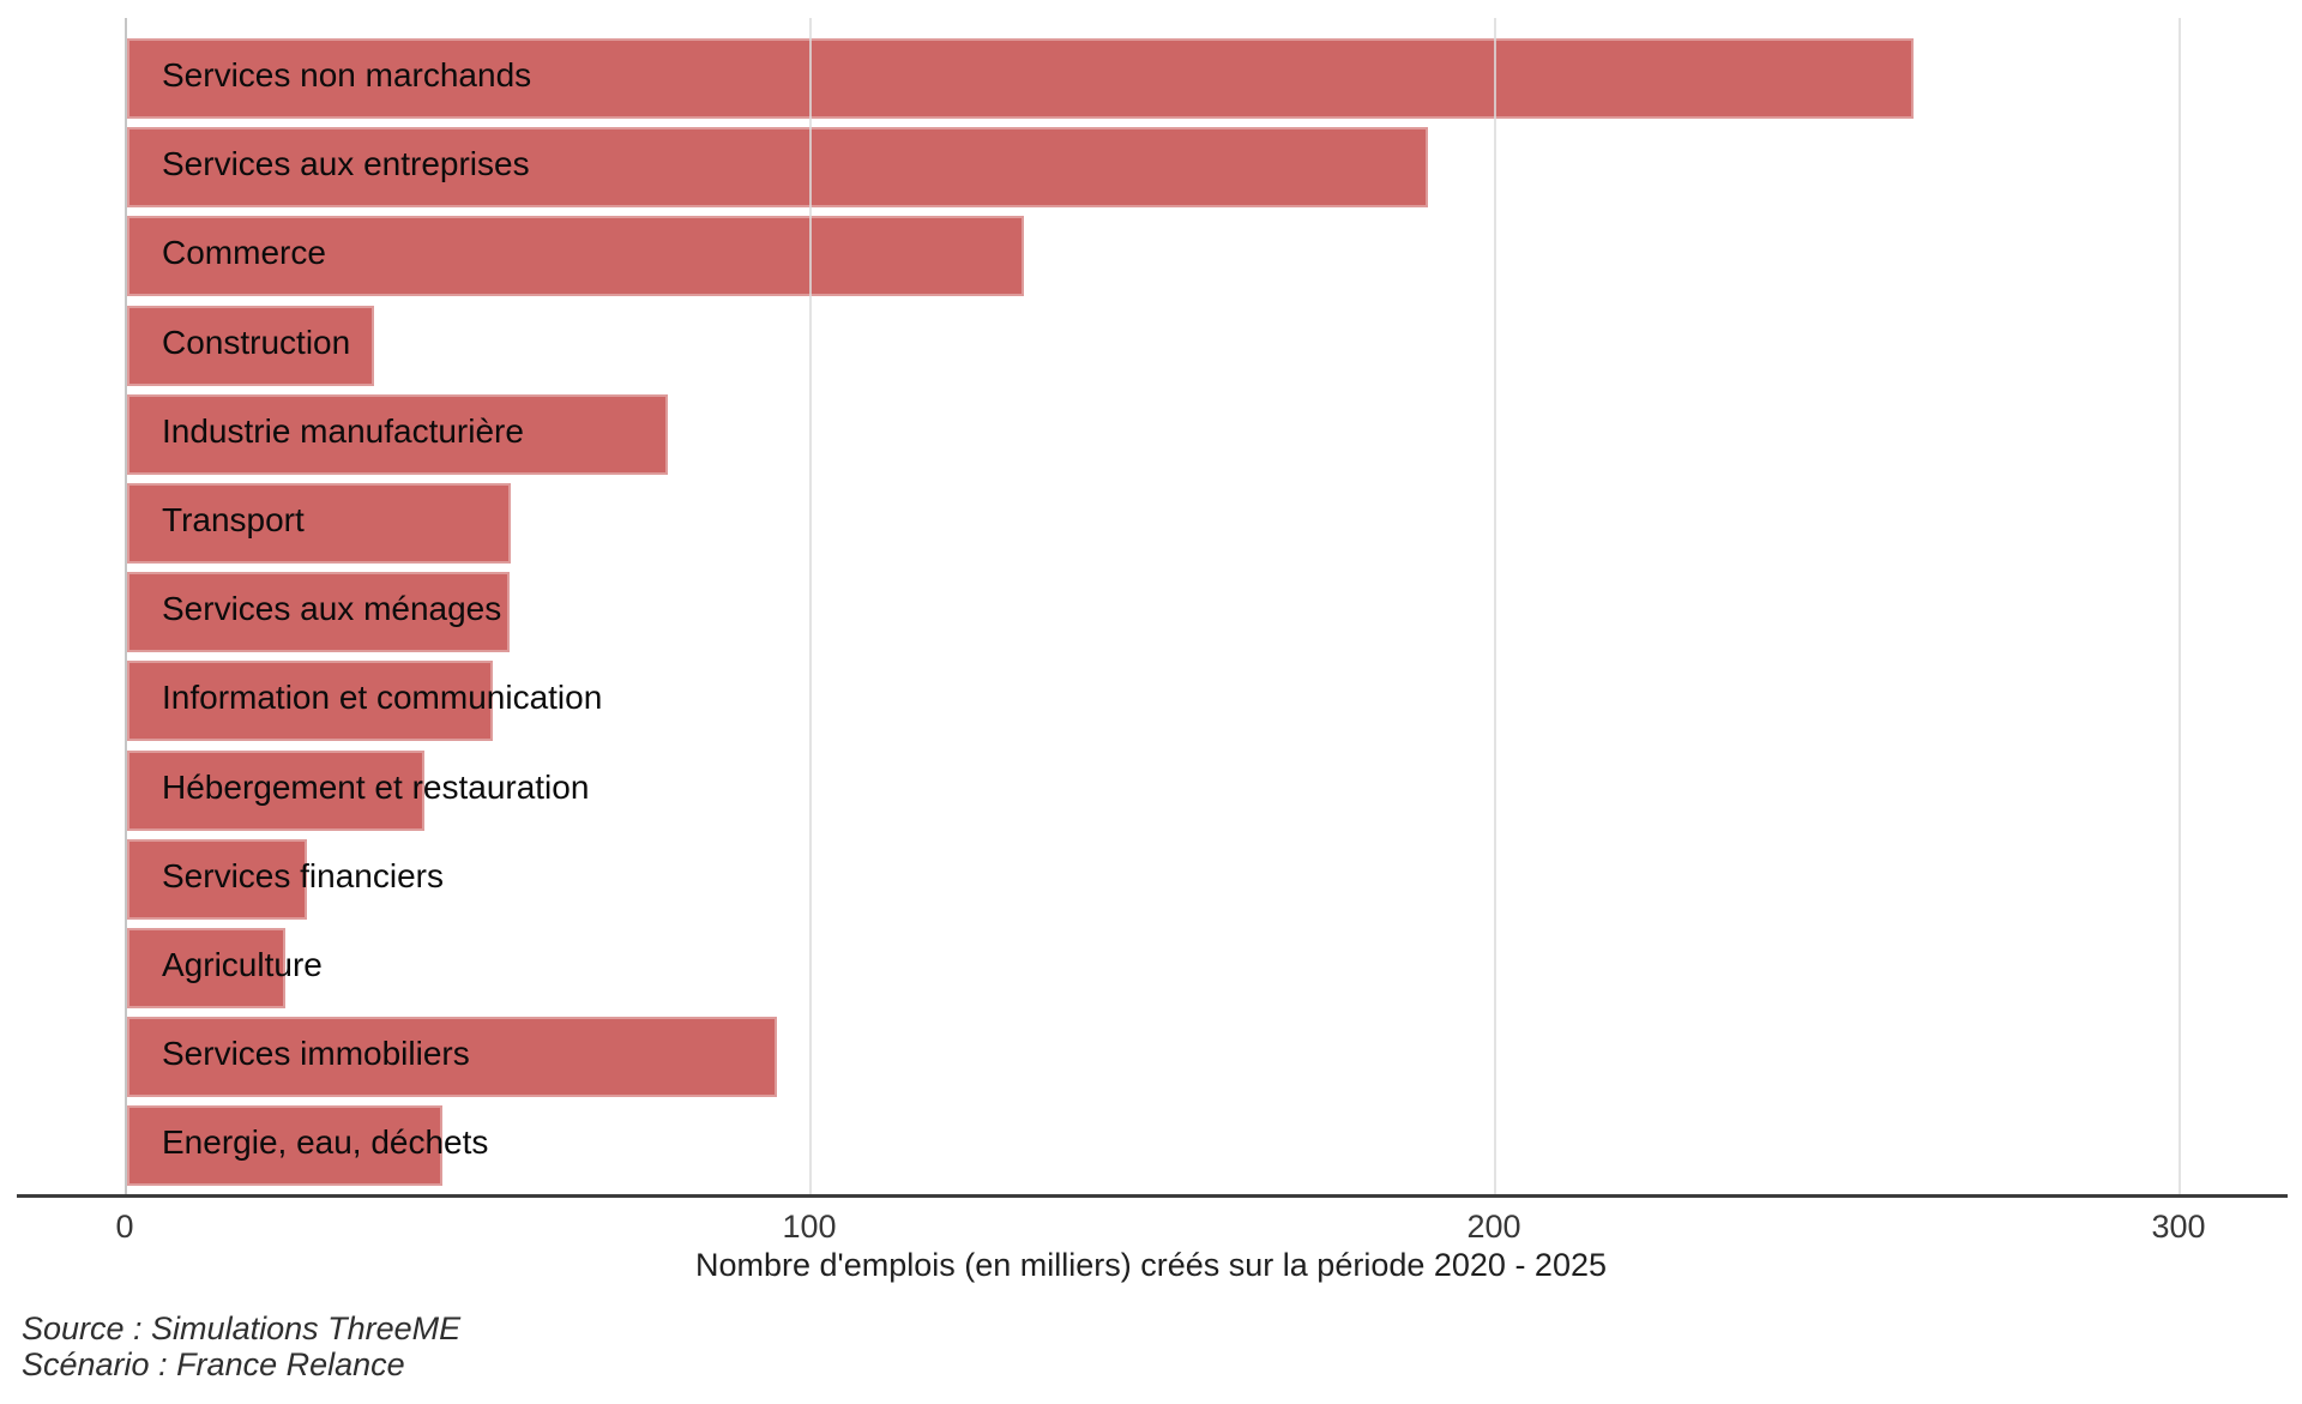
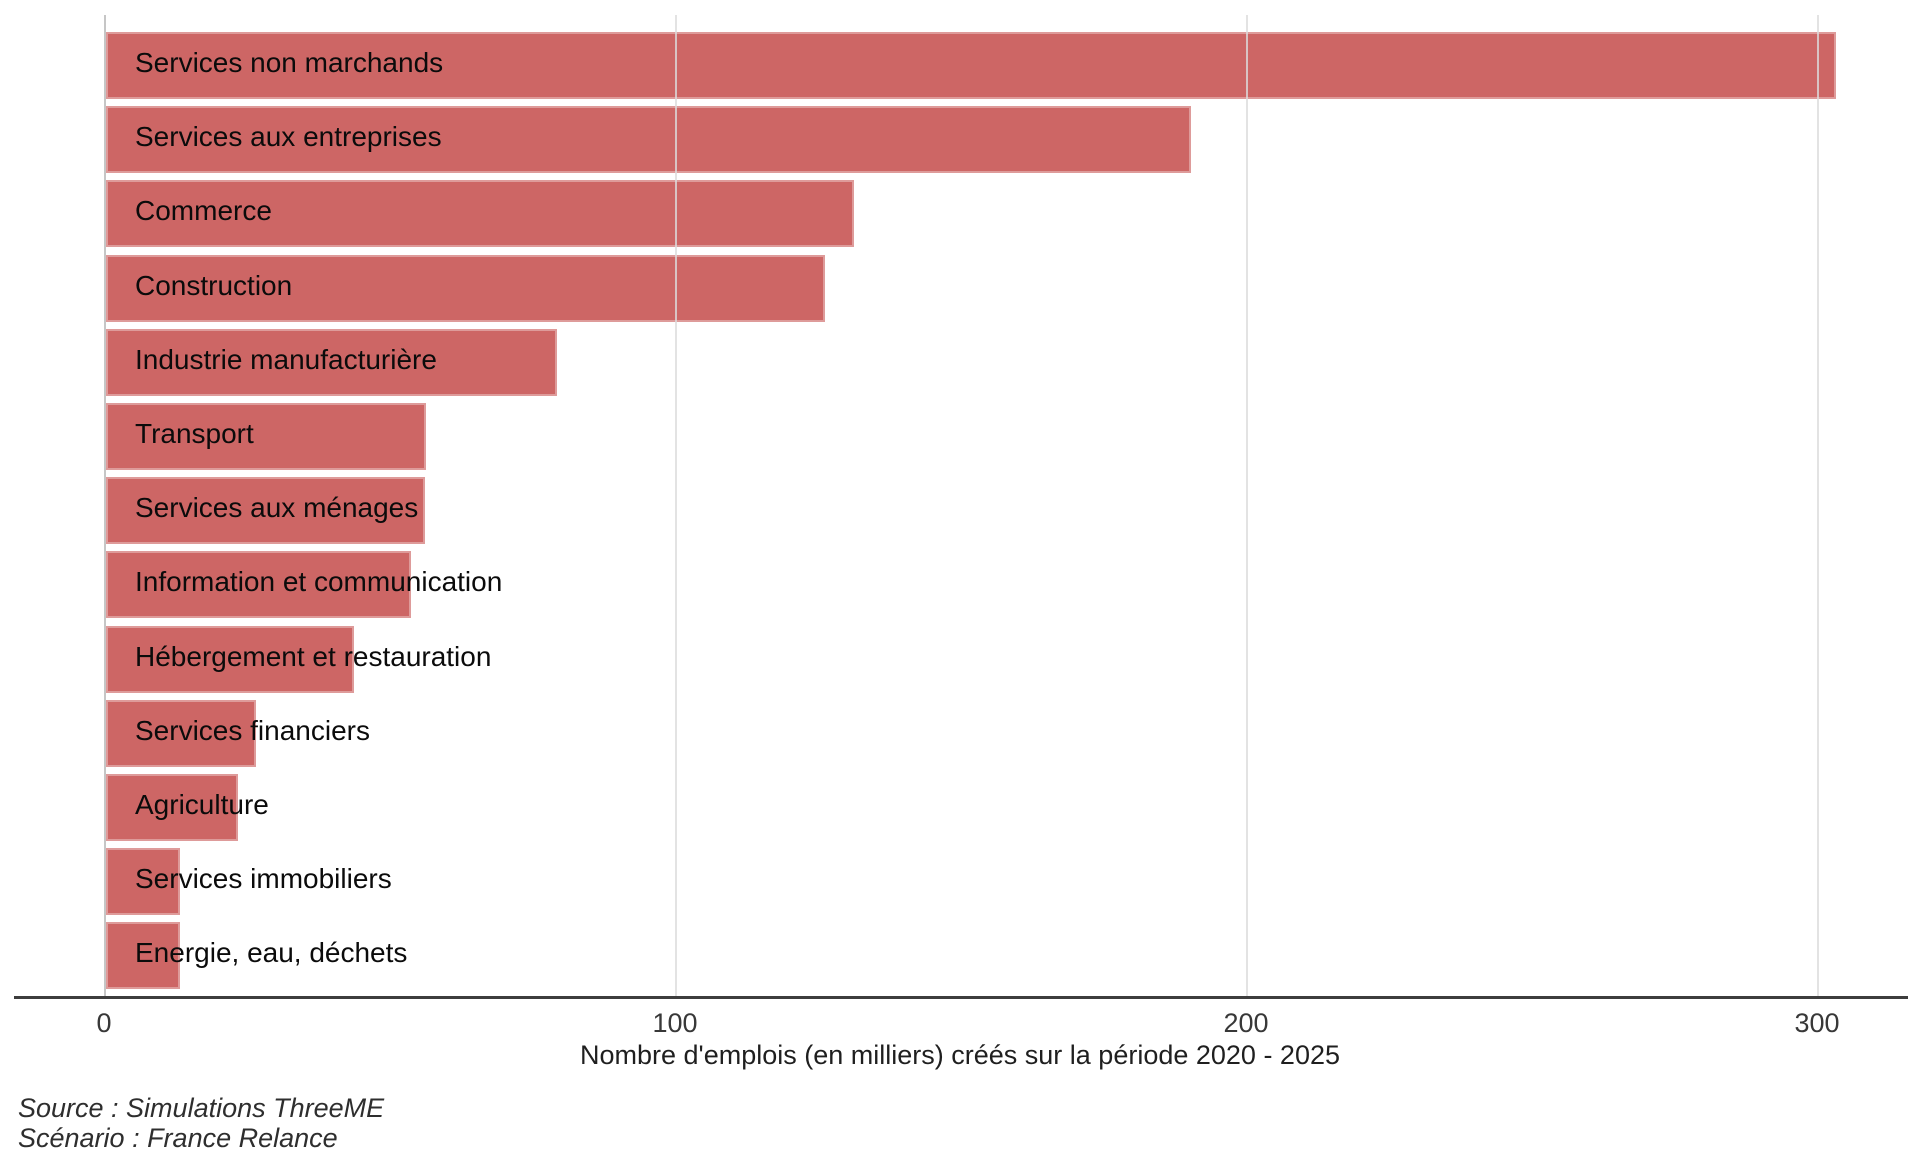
Services non marchands: 261 -> 303
Construction: 36 -> 126
Services immobiliers: 95 -> 13
Energie, eau, déchets: 46 -> 13
